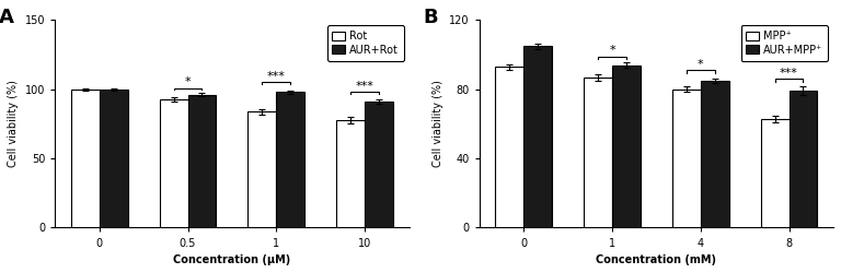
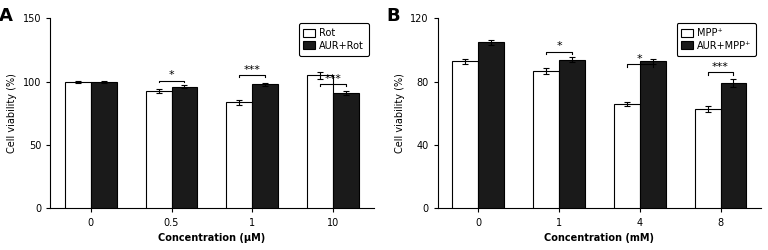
Rot/10: 78 -> 105
MPP⁺/4: 80 -> 66
AUR+MPP⁺/4: 85 -> 93
